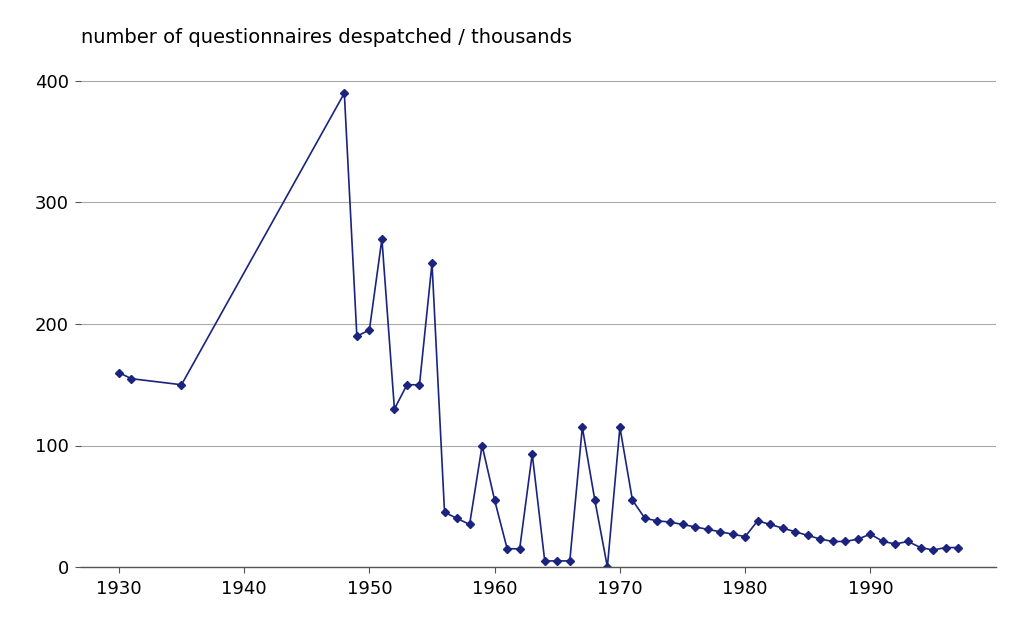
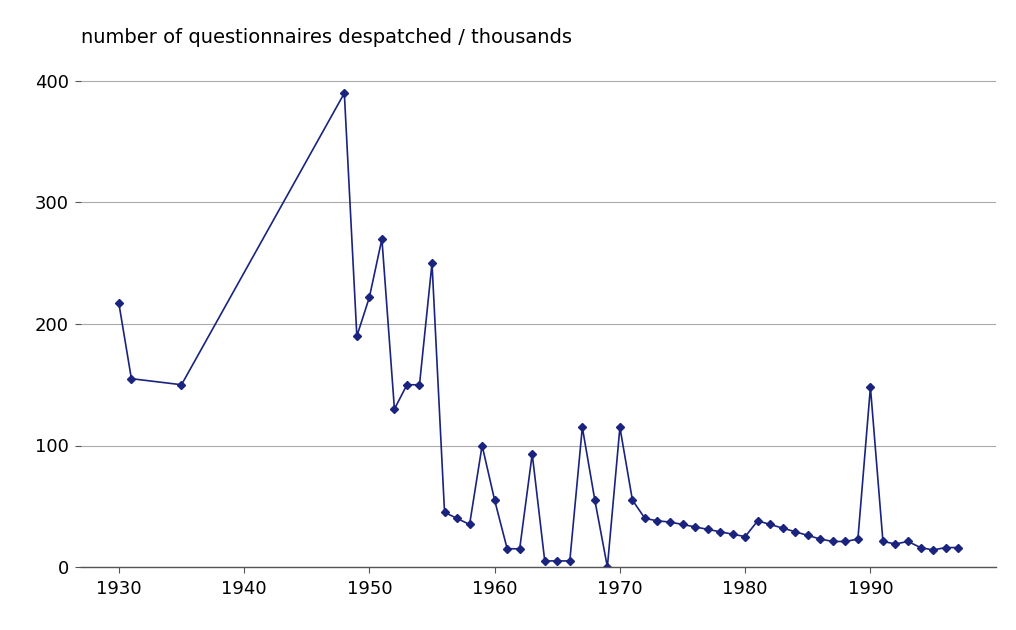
1930: 160 -> 217
1950: 195 -> 222
1990: 27 -> 148
